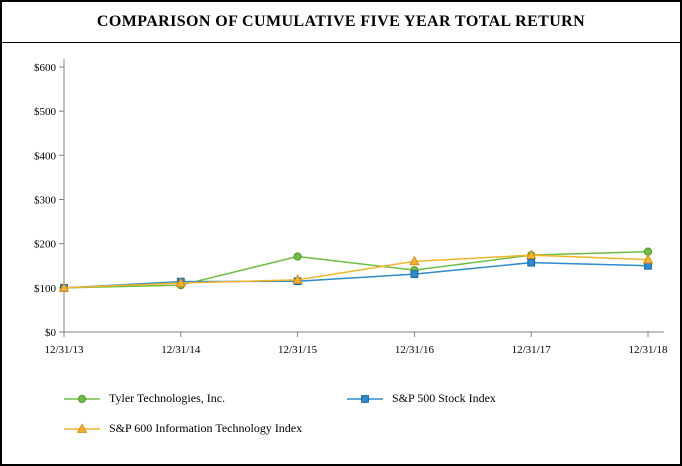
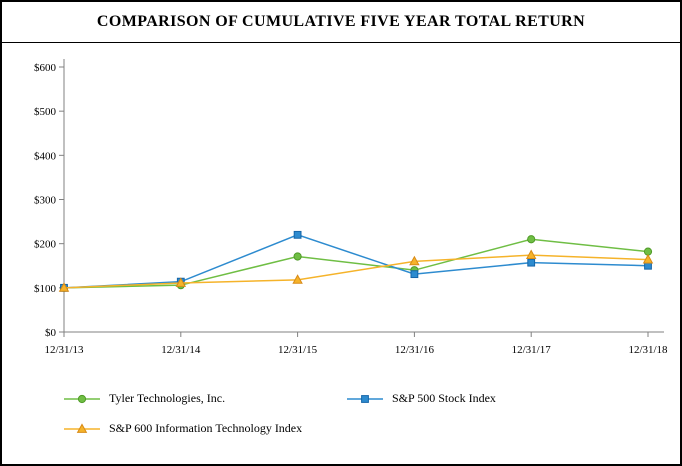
S&P 500 Stock Index/12/31/15: $120 -> $220
Tyler Technologies, Inc./12/31/17: $170 -> $210
